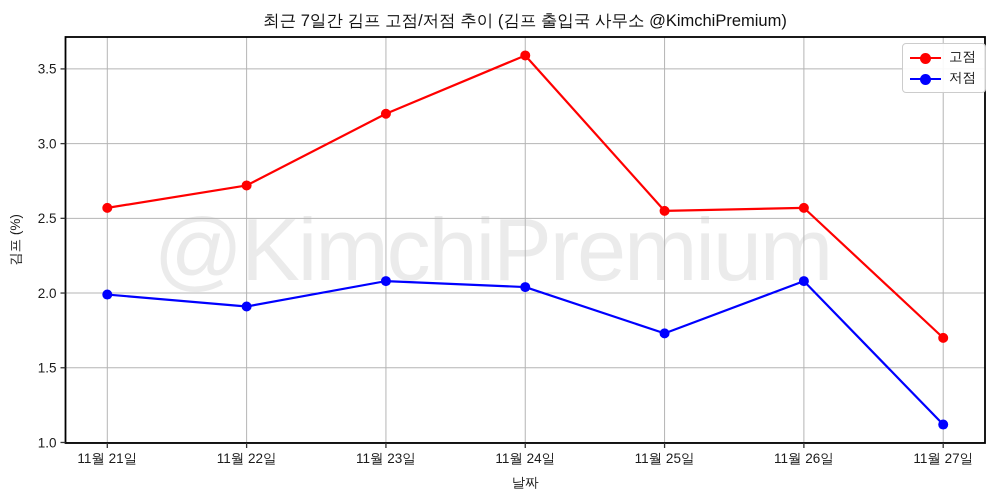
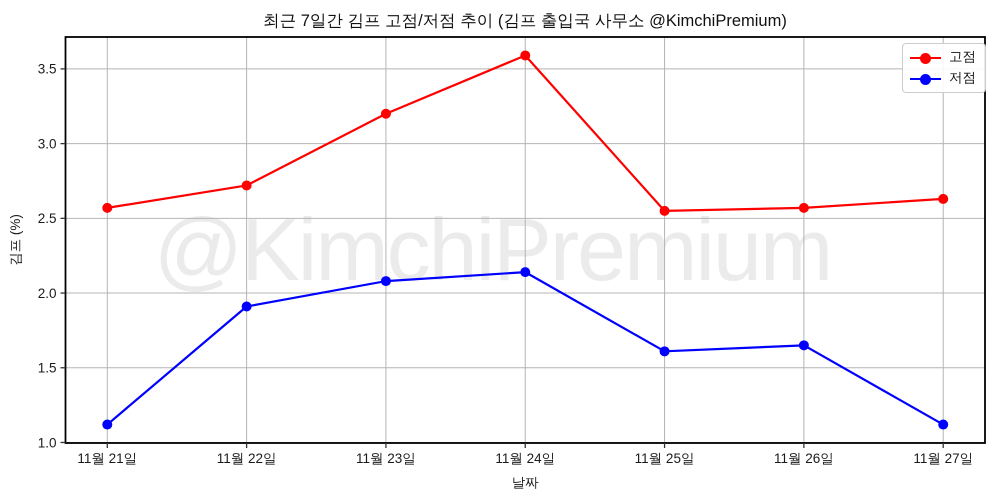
저점/11월 21일: 1.99 -> 1.12
저점/11월 24일: 2.04 -> 2.14
저점/11월 25일: 1.73 -> 1.61
저점/11월 26일: 2.08 -> 1.65
고점/11월 27일: 1.70 -> 2.63
